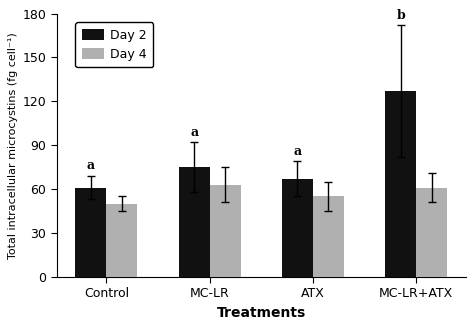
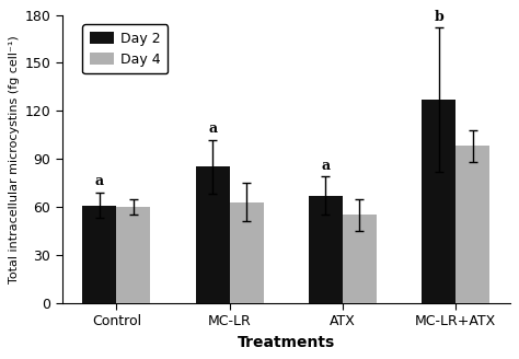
Day 4/Control: 50 -> 60
Day 2/MC-LR: 75 -> 85
Day 4/MC-LR+ATX: 61 -> 98
